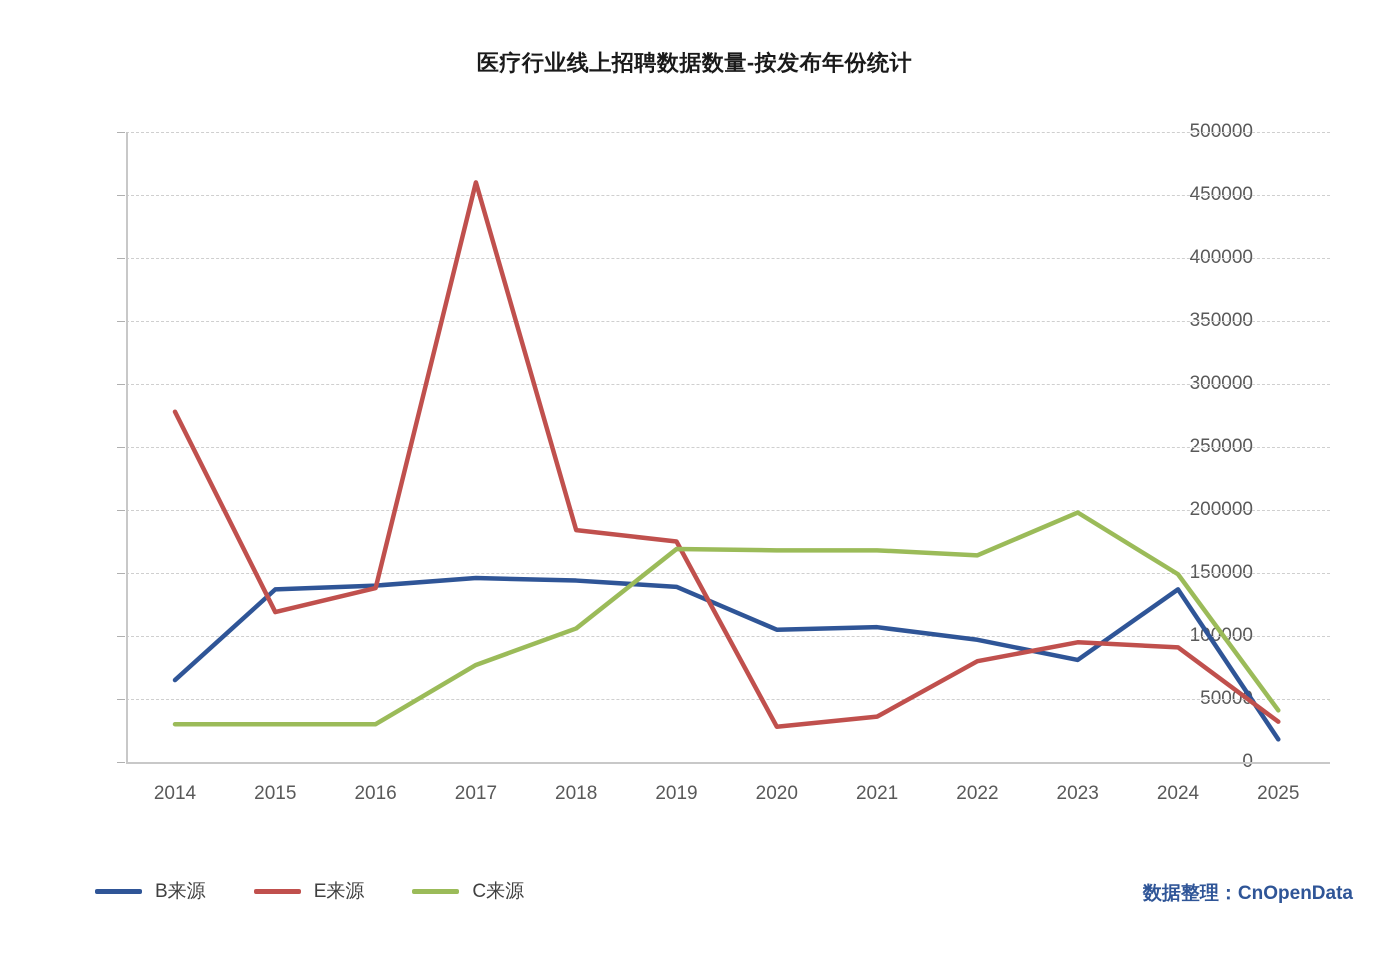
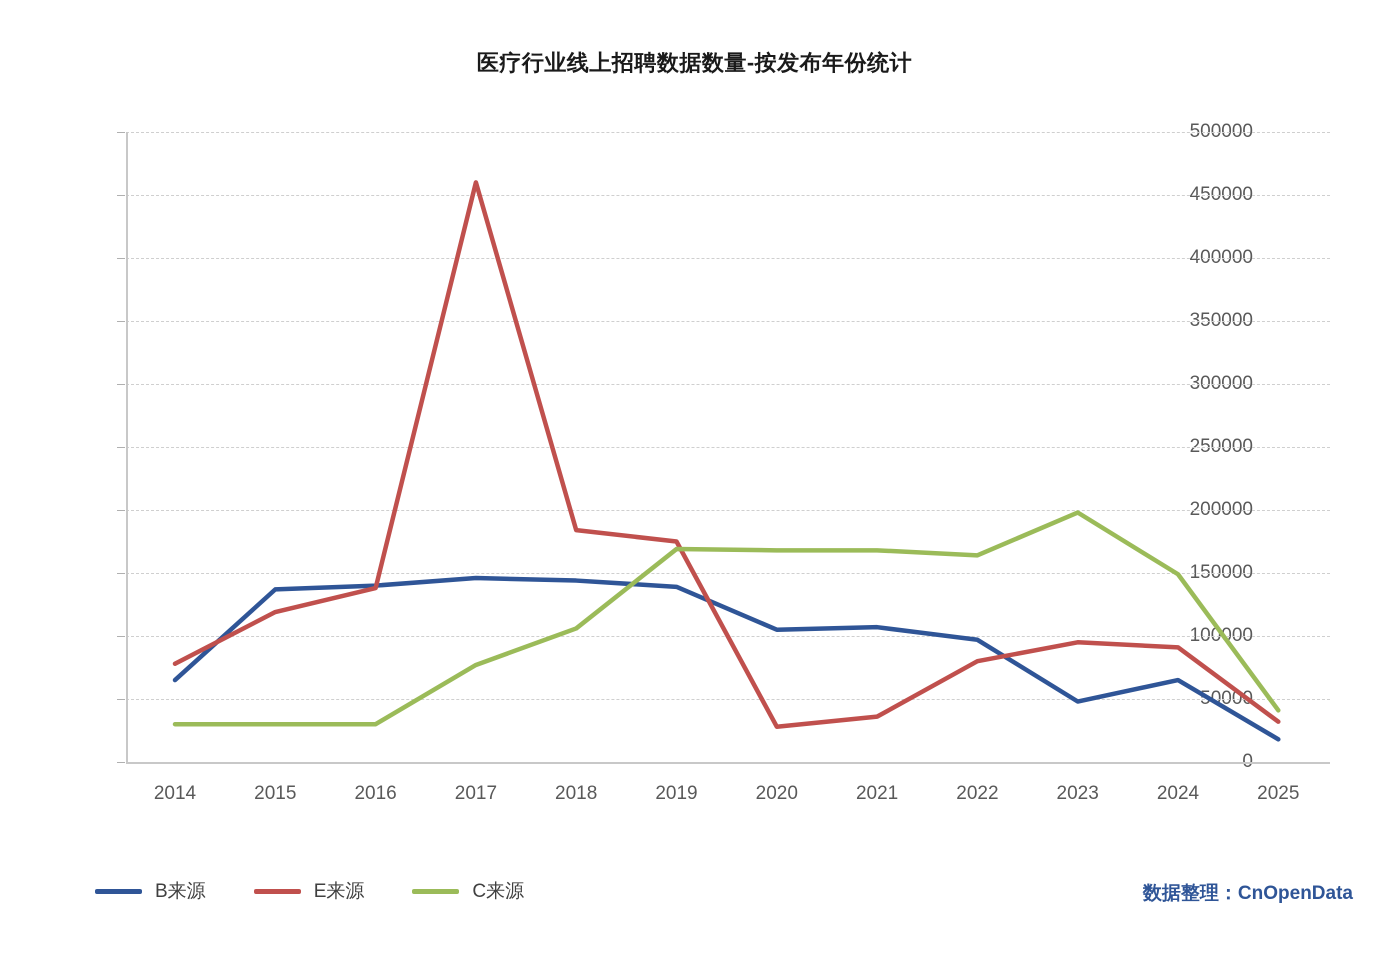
E来源/2014: 278000 -> 78000
B来源/2023: 81000 -> 48000
B来源/2024: 137000 -> 65000
